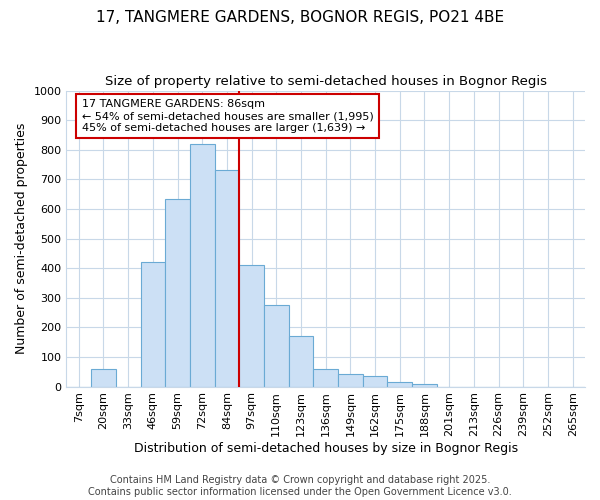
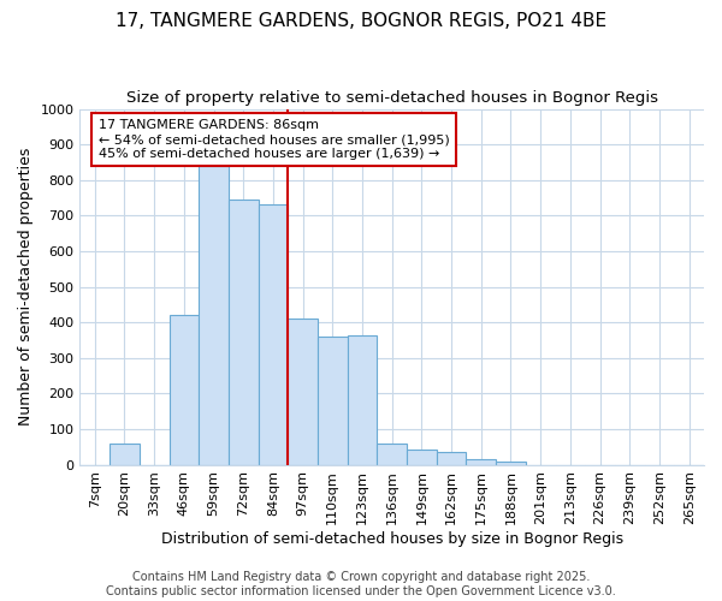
59sqm: 635 -> 840
72sqm: 820 -> 745
110sqm: 275 -> 360
123sqm: 170 -> 365
